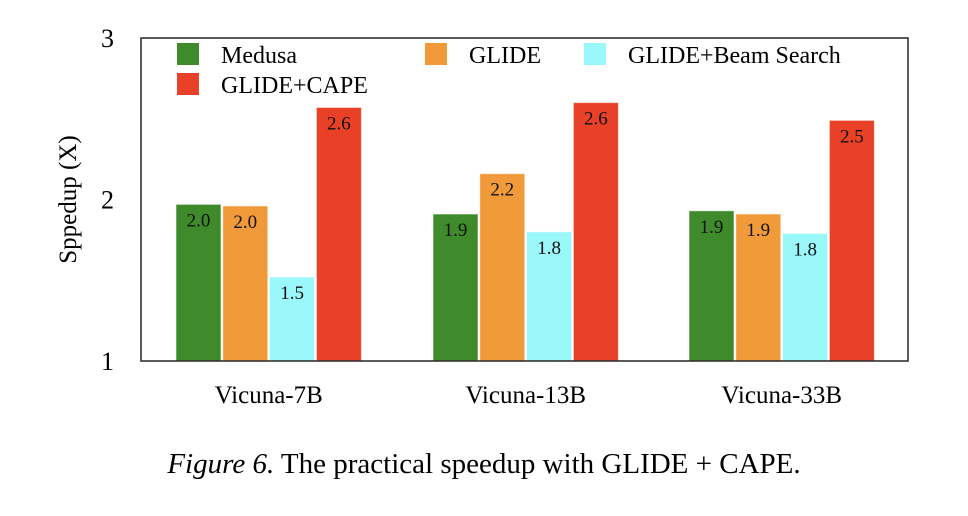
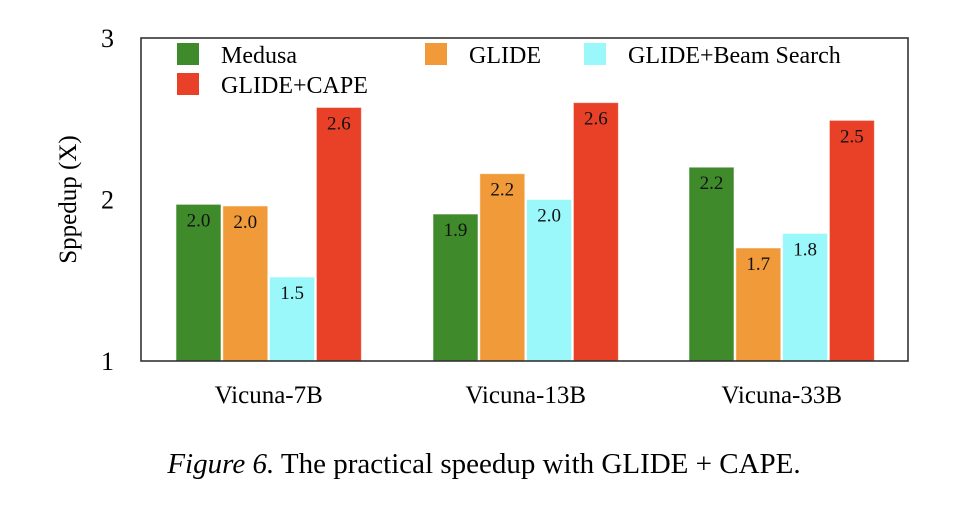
GLIDE+Beam Search/Vicuna-13B: 1.8 -> 2.0
Medusa/Vicuna-33B: 1.9 -> 2.2
GLIDE/Vicuna-33B: 1.9 -> 1.7
